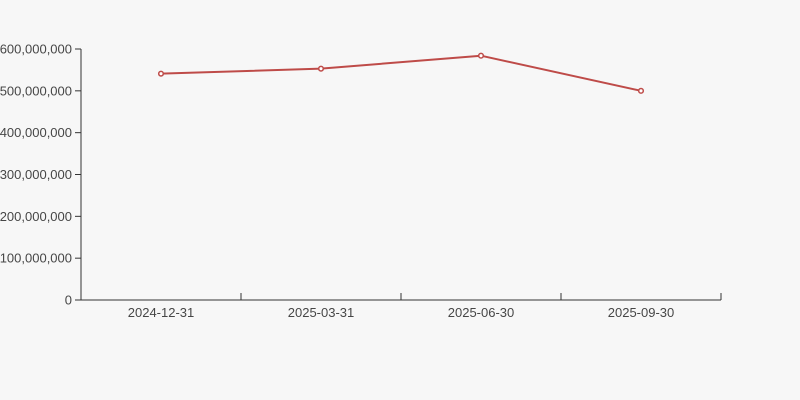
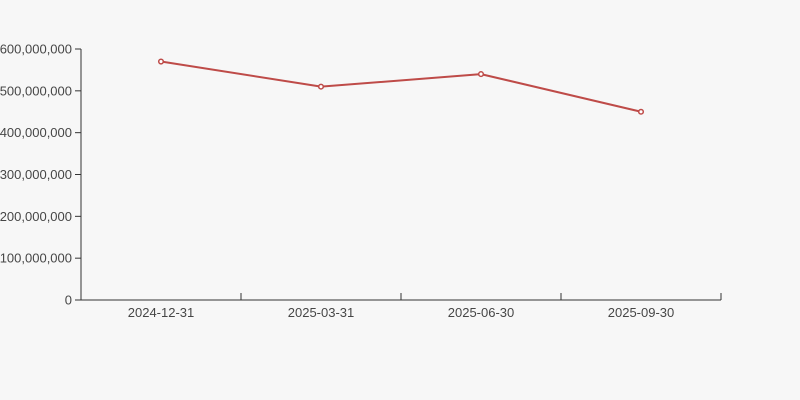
2024-12-31: 540000000 -> 570000000
2025-03-31: 550000000 -> 510000000
2025-06-30: 580000000 -> 540000000
2025-09-30: 500000000 -> 450000000
